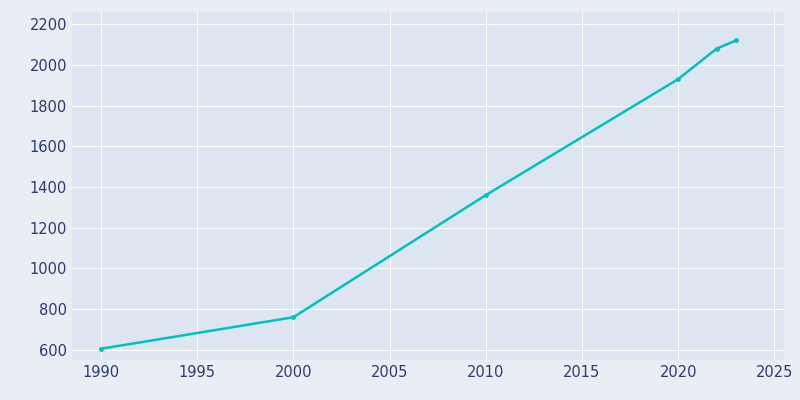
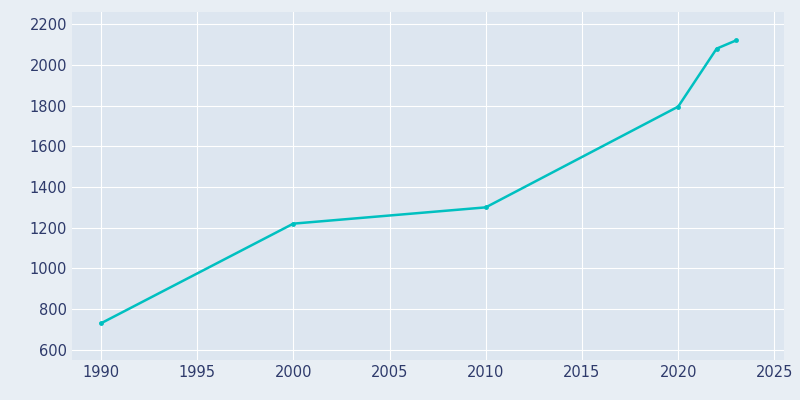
1990: 605 -> 730
2000: 760 -> 1220
2010: 1360 -> 1300
2020: 1930 -> 1795
